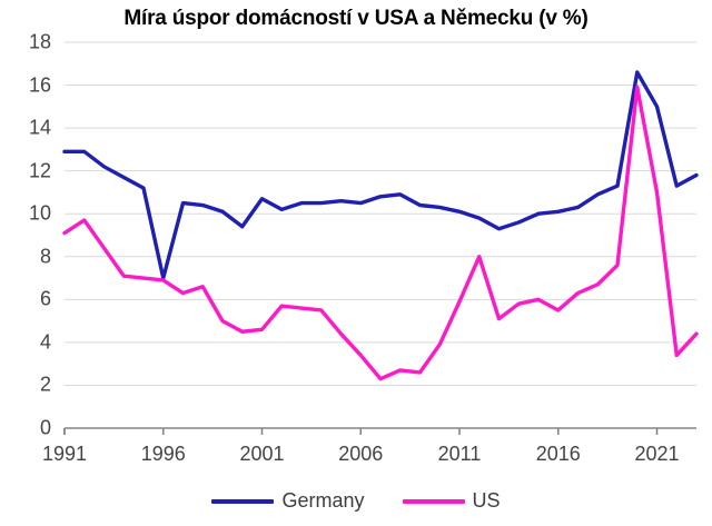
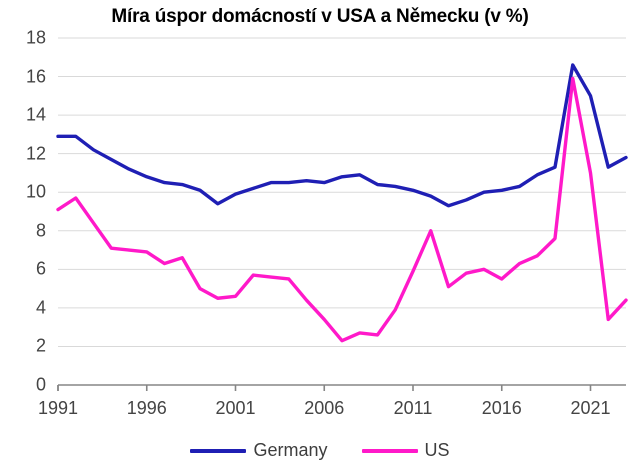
Germany/1996: 7.0 -> 10.8
Germany/2001: 10.7 -> 9.9
